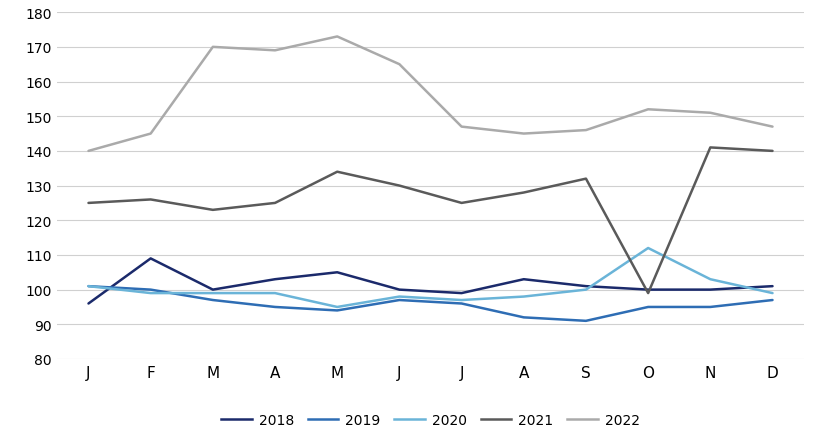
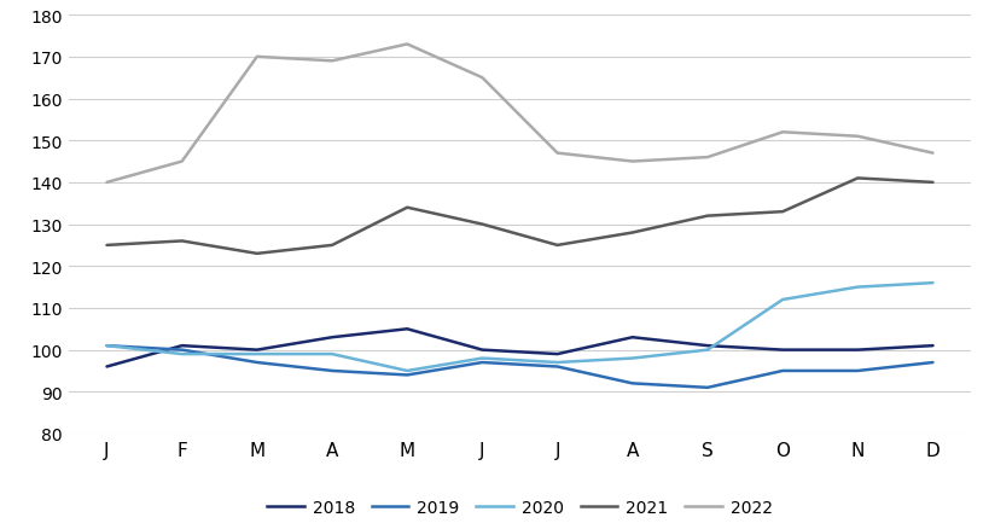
2018/F: 109 -> 101
2021/O: 99 -> 133
2020/N: 103 -> 115
2020/D: 99 -> 116
